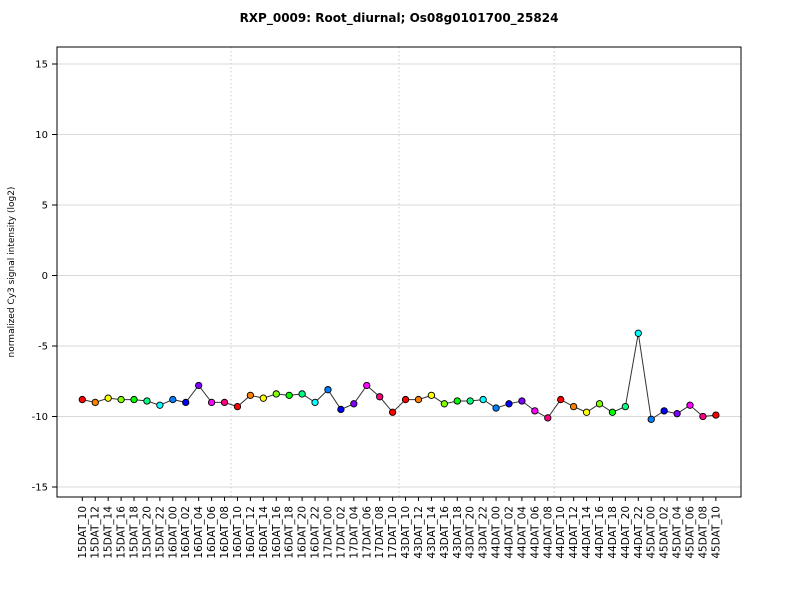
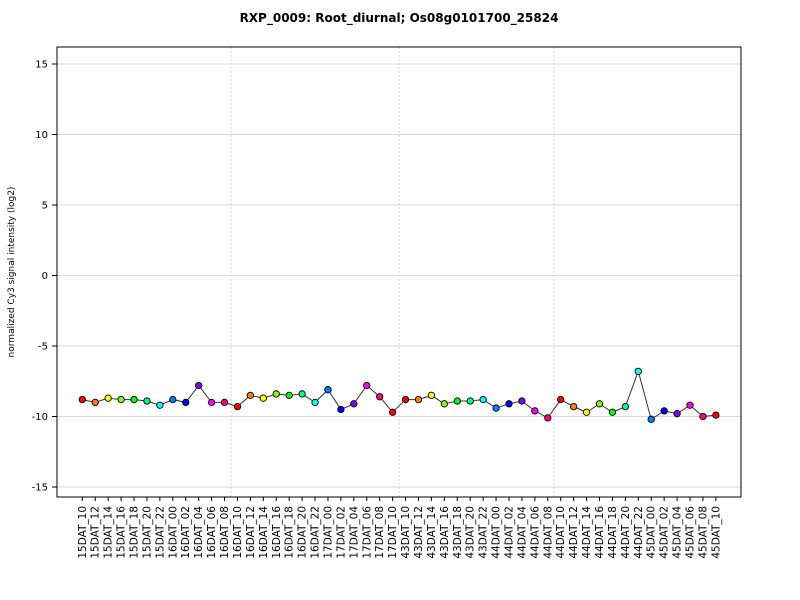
44DAT_22: -4.1 -> -6.8
